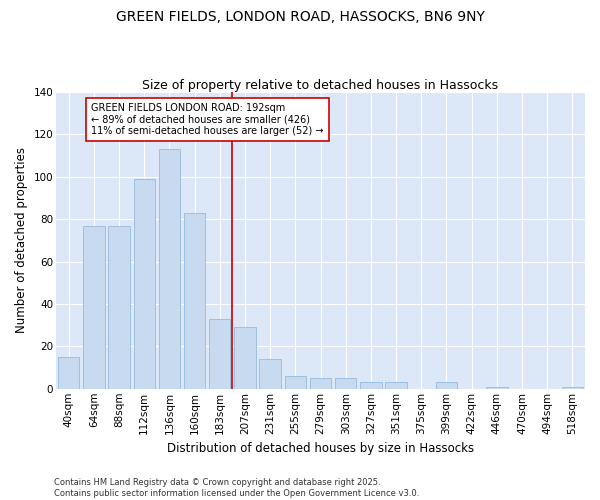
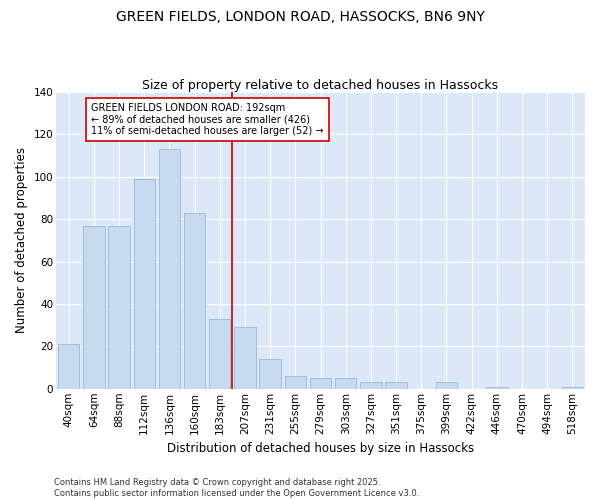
40sqm: 15 -> 21
